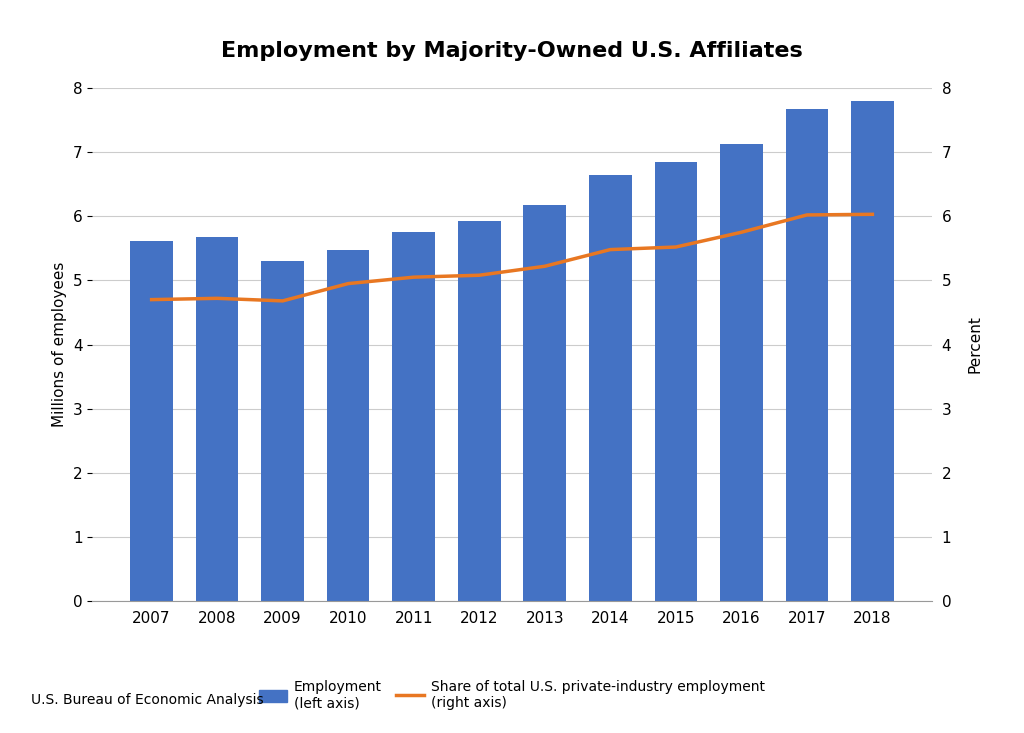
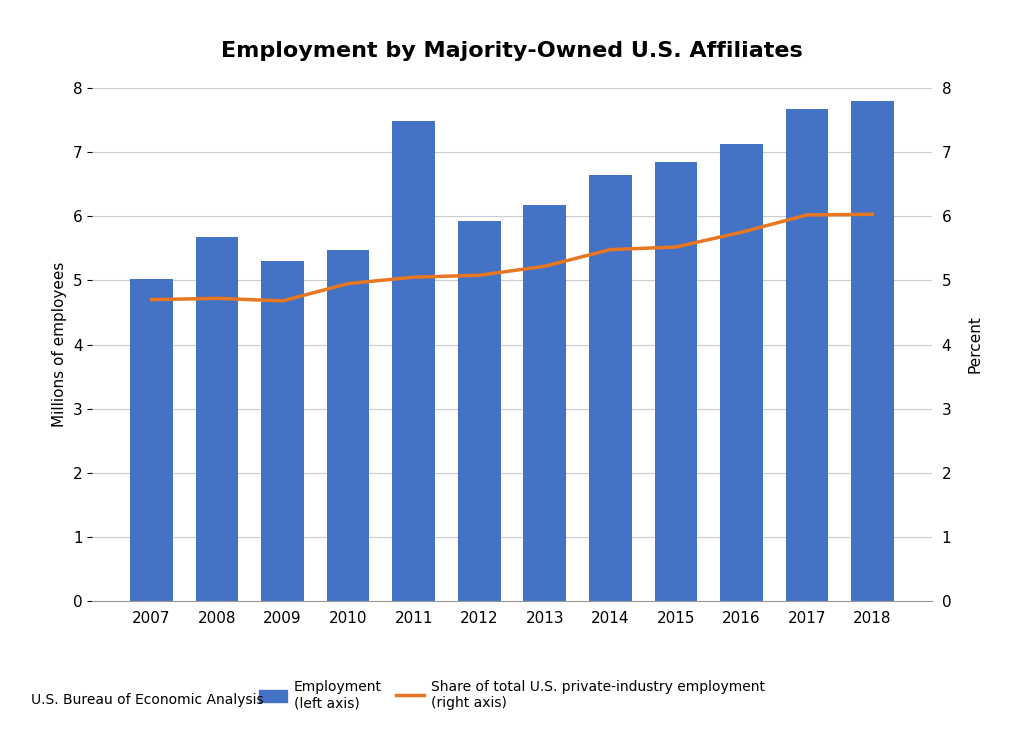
Employment (left axis)/2007: 5.62 -> 5.02
Employment (left axis)/2011: 5.75 -> 7.48
